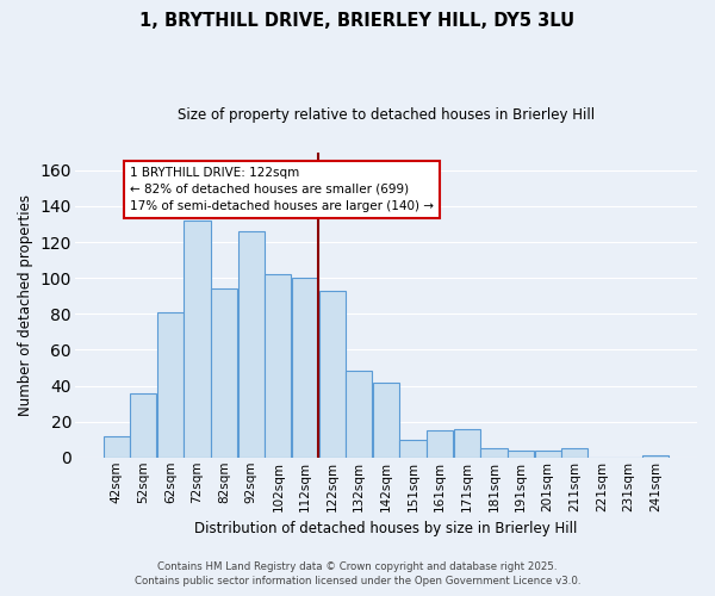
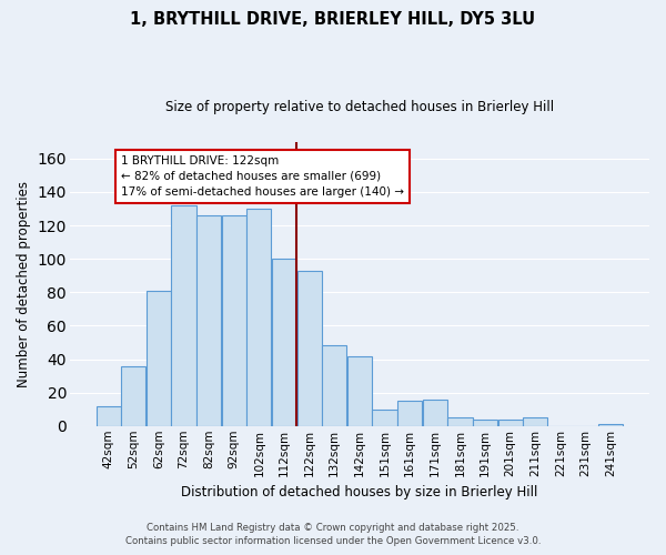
82sqm: 94 -> 126
102sqm: 102 -> 130
